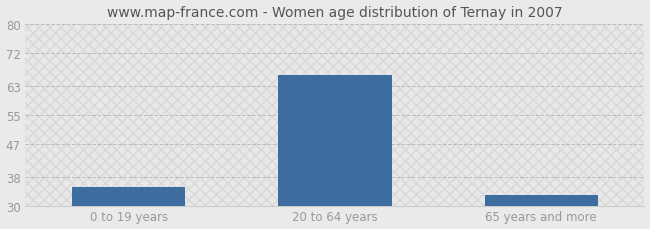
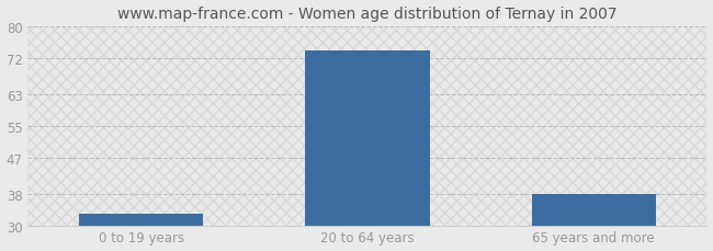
0 to 19 years: 35 -> 33
20 to 64 years: 66 -> 74
65 years and more: 33 -> 38
